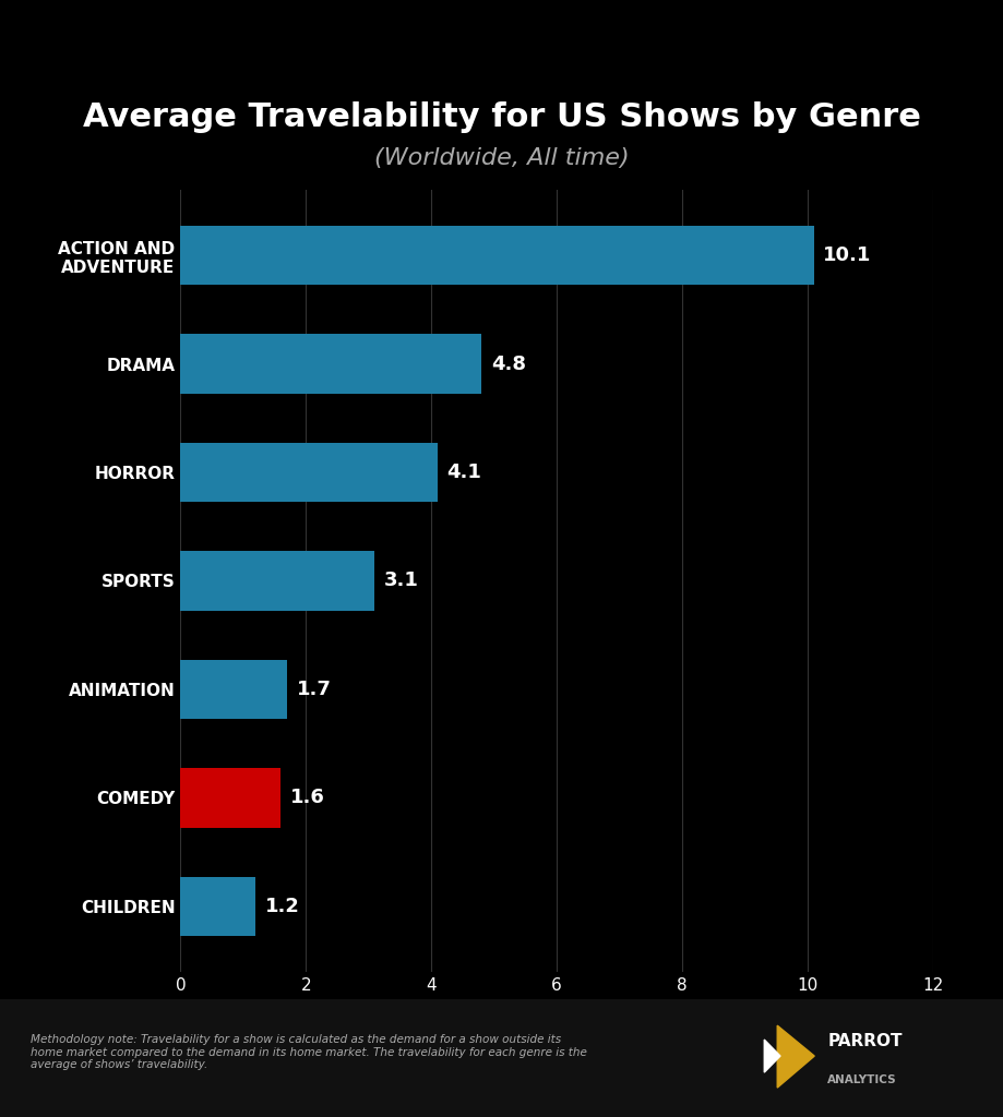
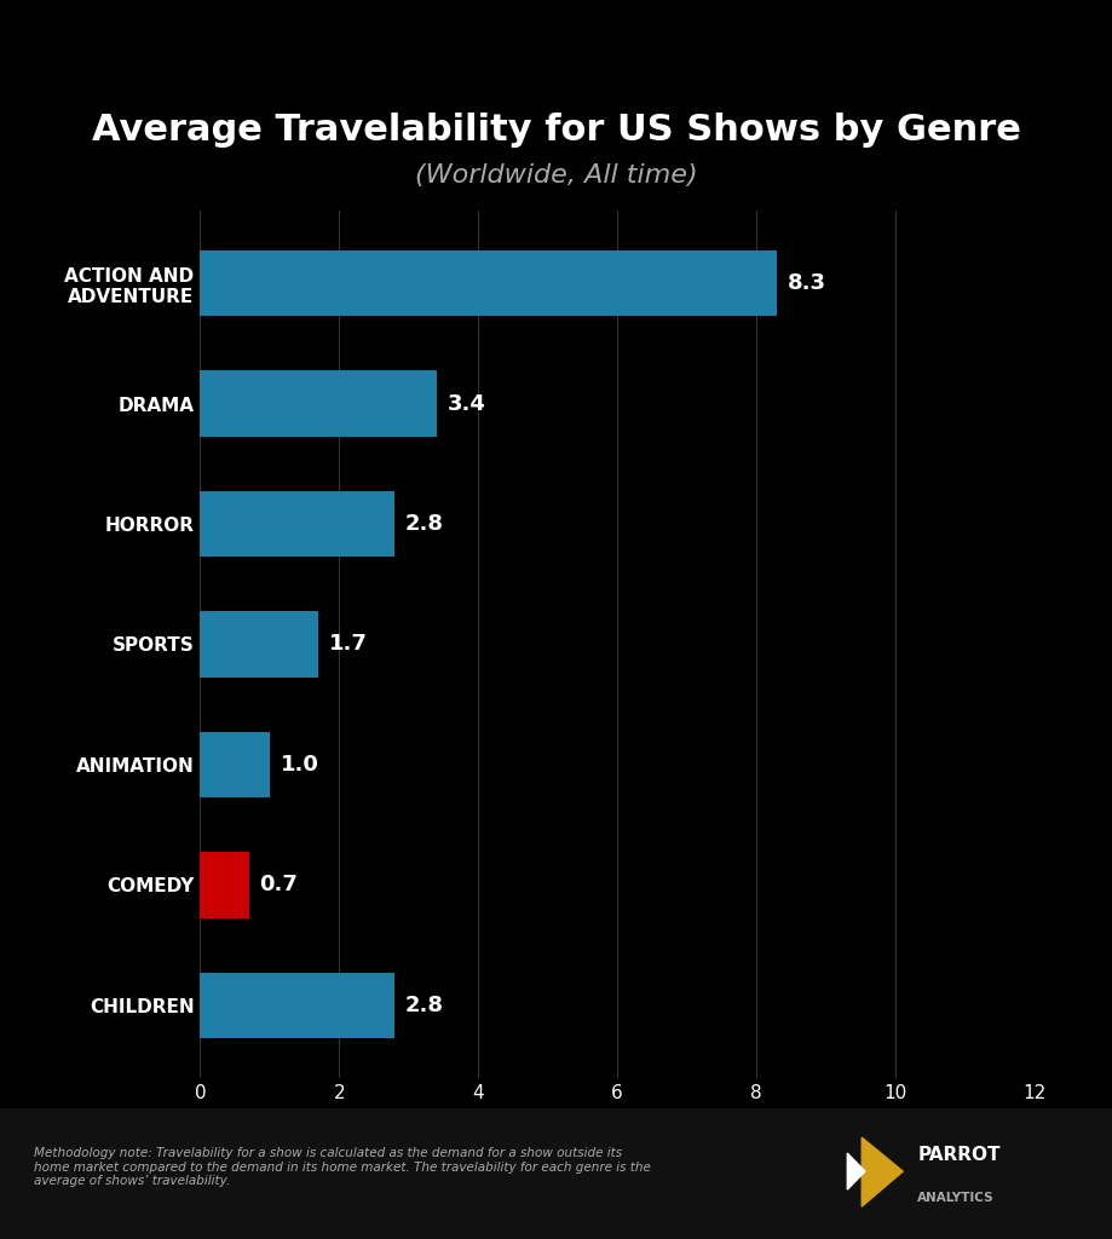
ACTION AND ADVENTURE: 10.1 -> 8.3
DRAMA: 4.8 -> 3.4
HORROR: 4.1 -> 2.8
SPORTS: 3.1 -> 1.7
ANIMATION: 1.7 -> 1.0
COMEDY: 1.6 -> 0.7
CHILDREN: 1.2 -> 2.8
